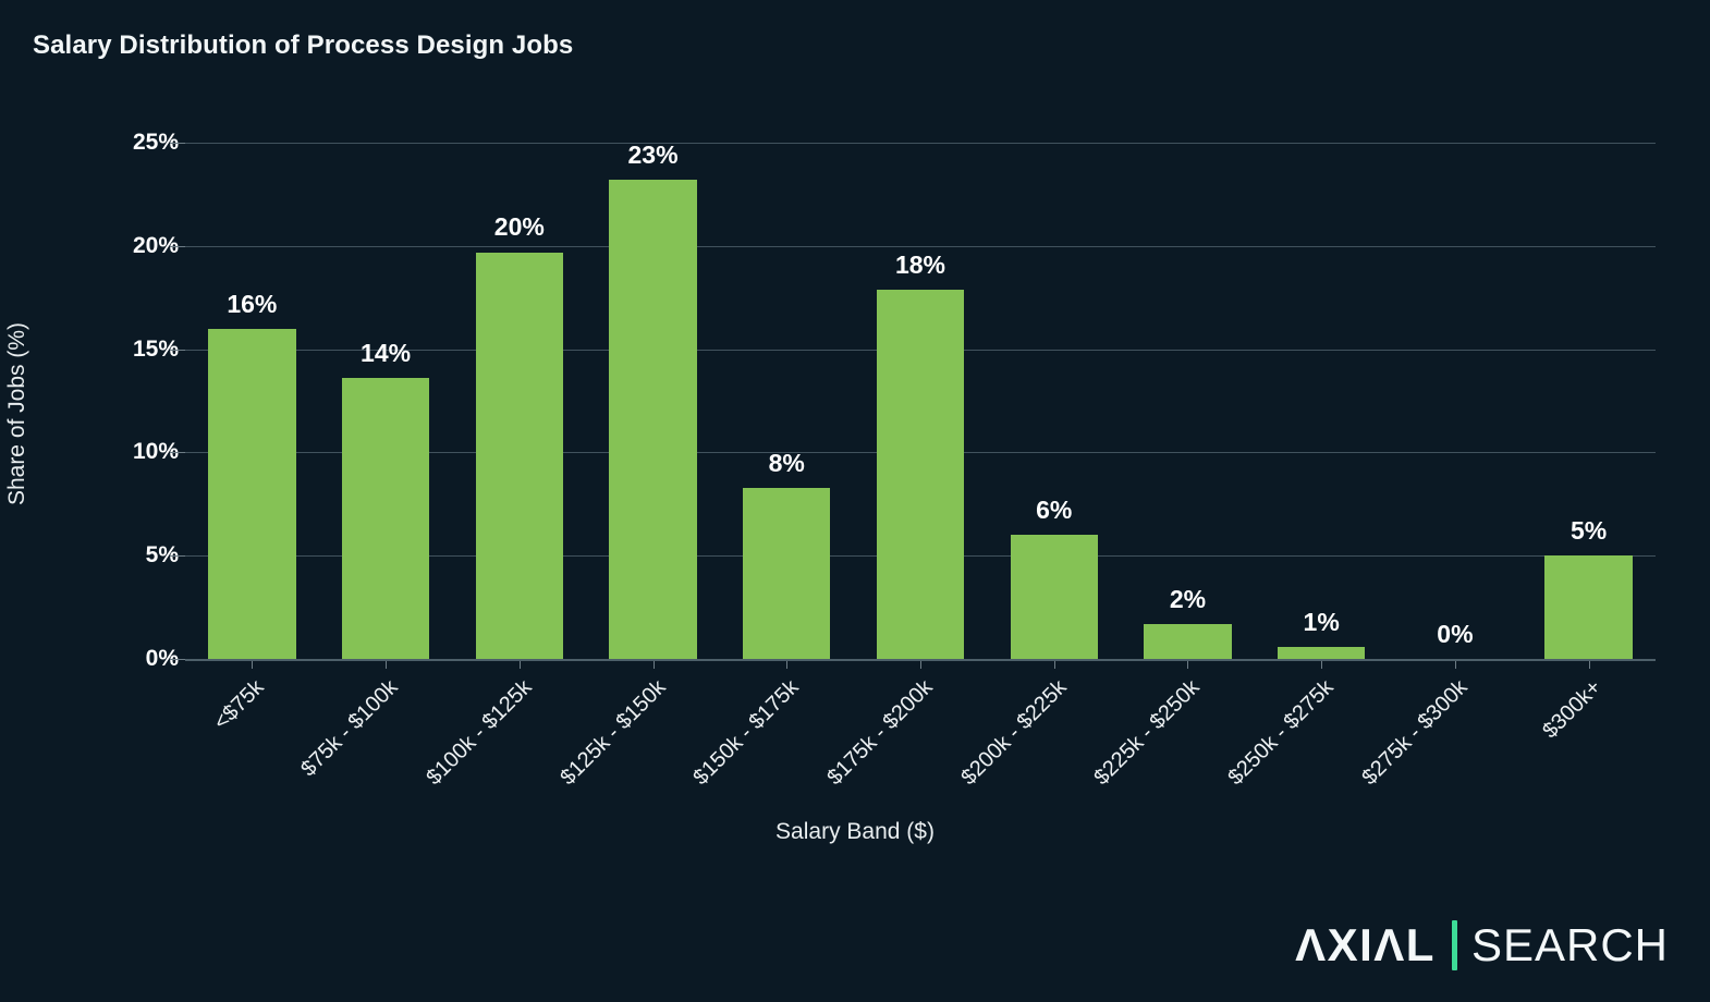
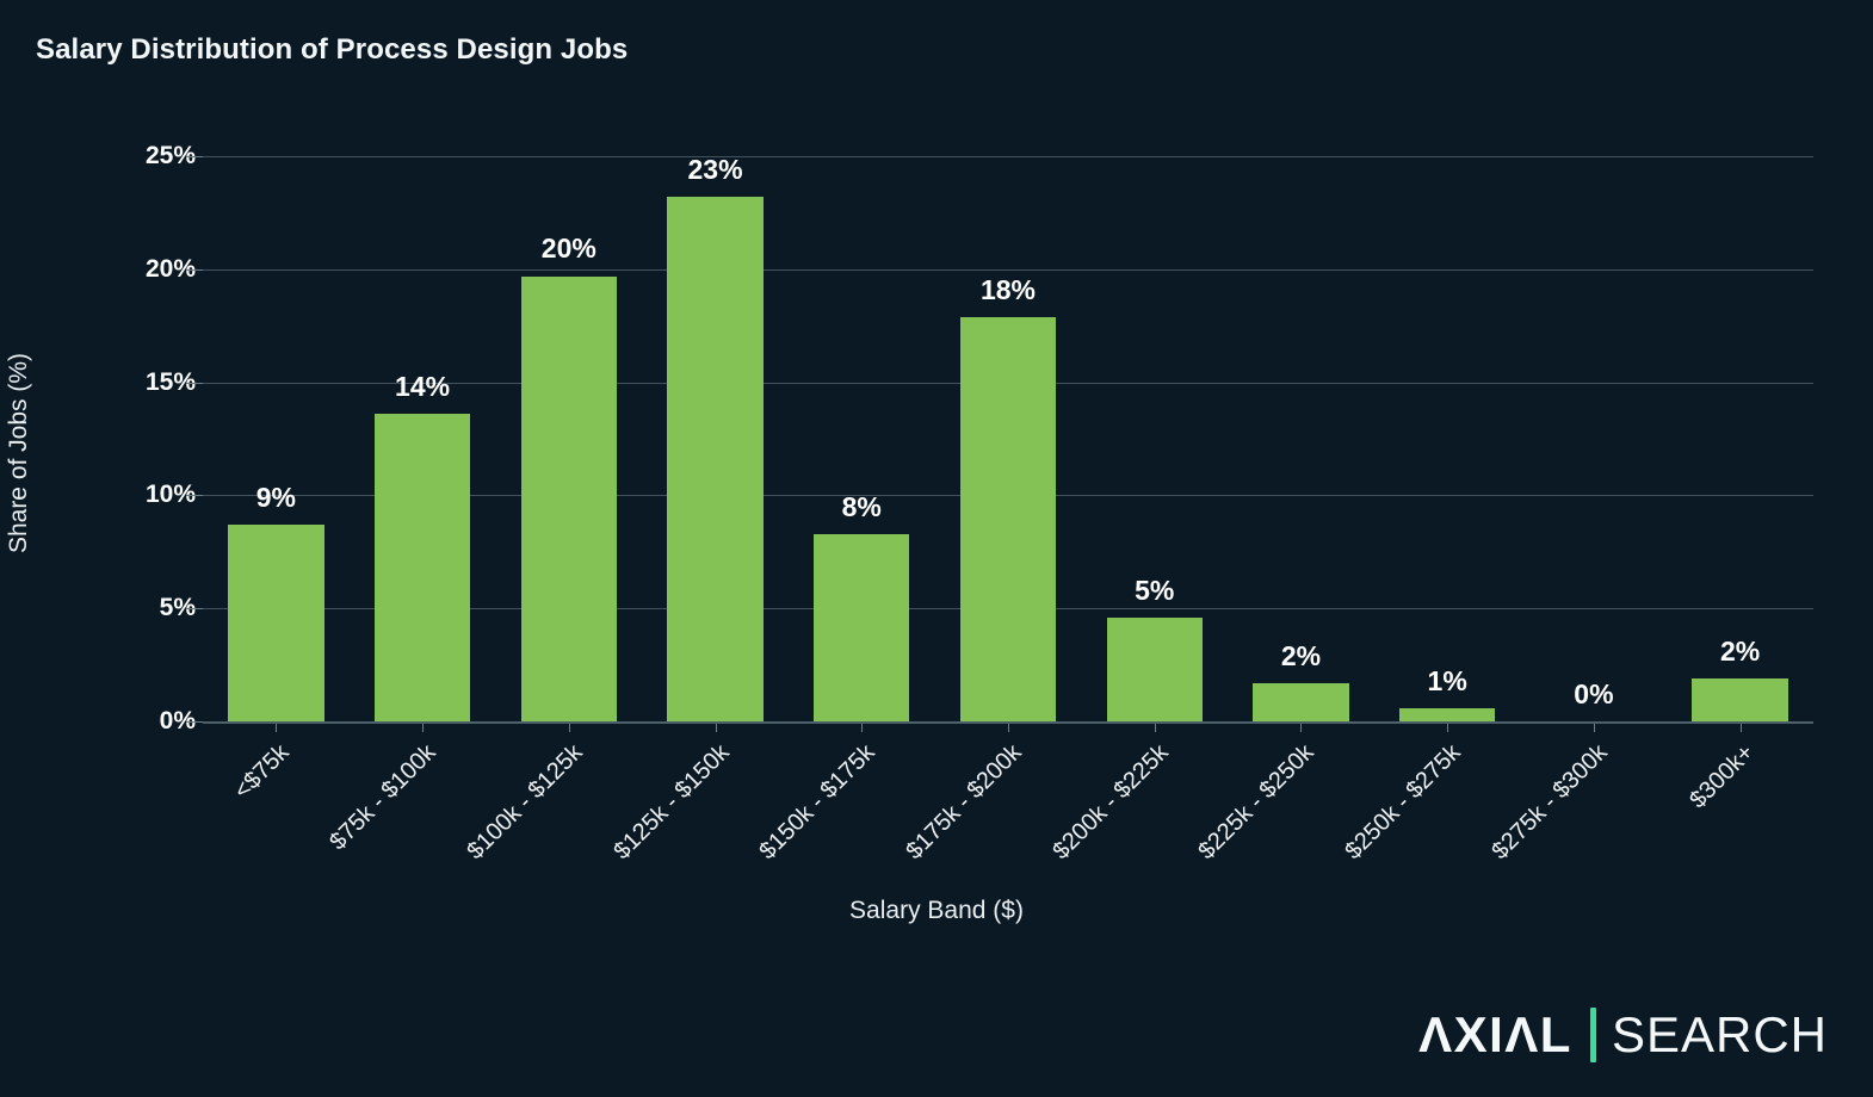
<$75k: 16% -> 9%
$200k - $225k: 6% -> 5%
$300k+: 5% -> 2%
